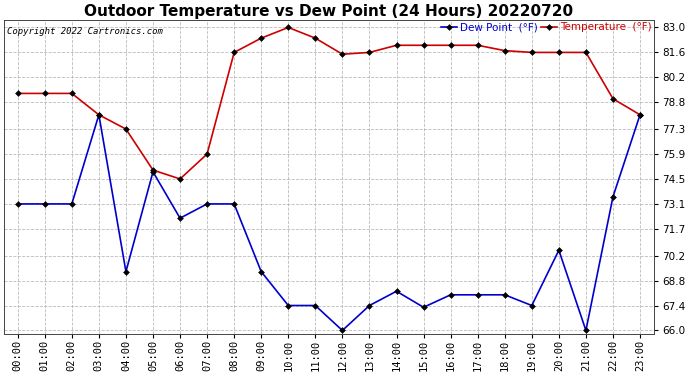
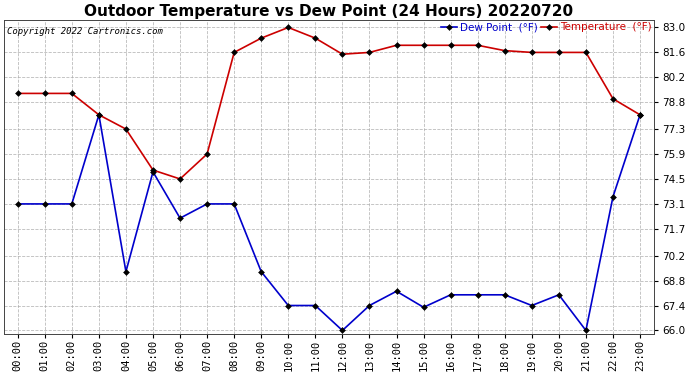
Dew Point (°F)/20:00: 70.5 -> 68.0
